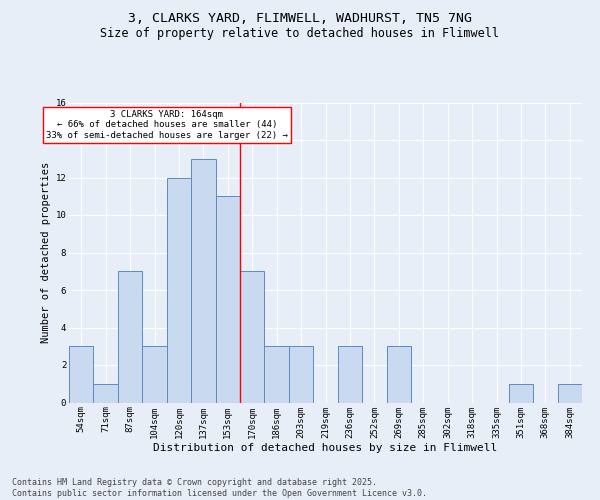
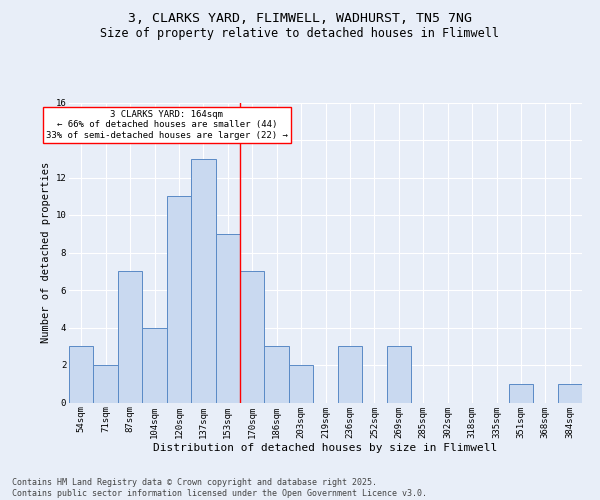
71sqm: 1 -> 2
104sqm: 3 -> 4
120sqm: 12 -> 11
153sqm: 11 -> 9
203sqm: 3 -> 2
